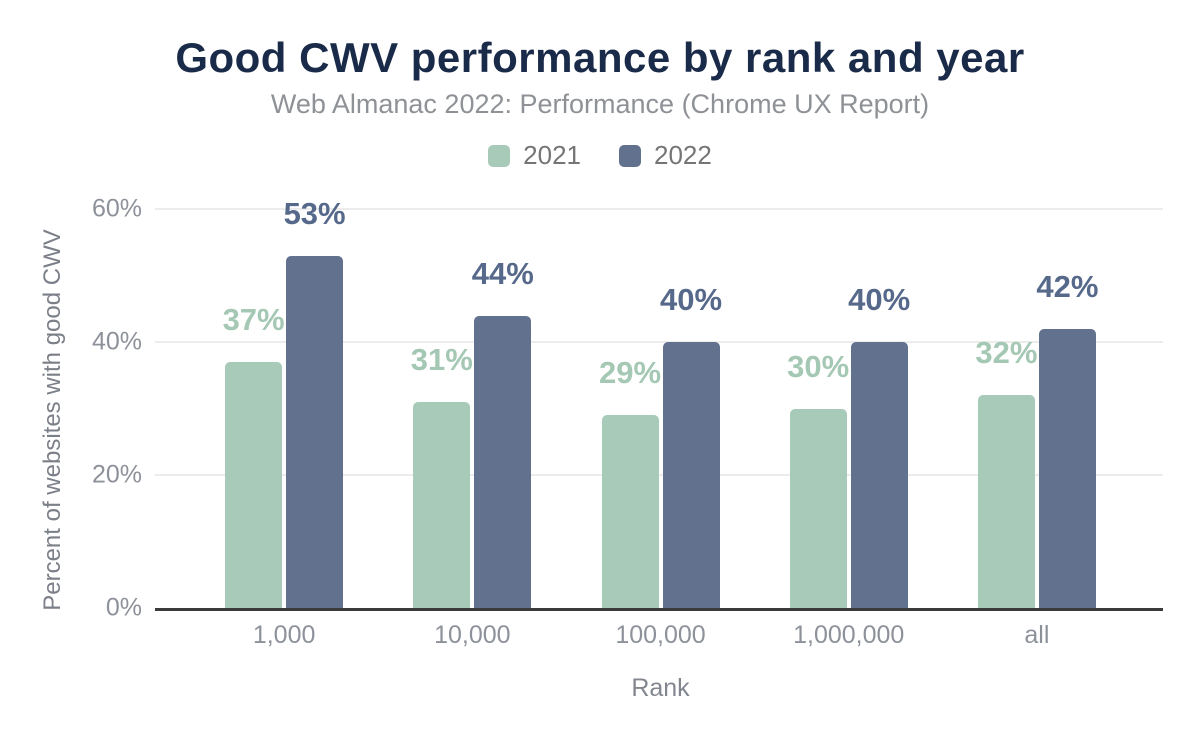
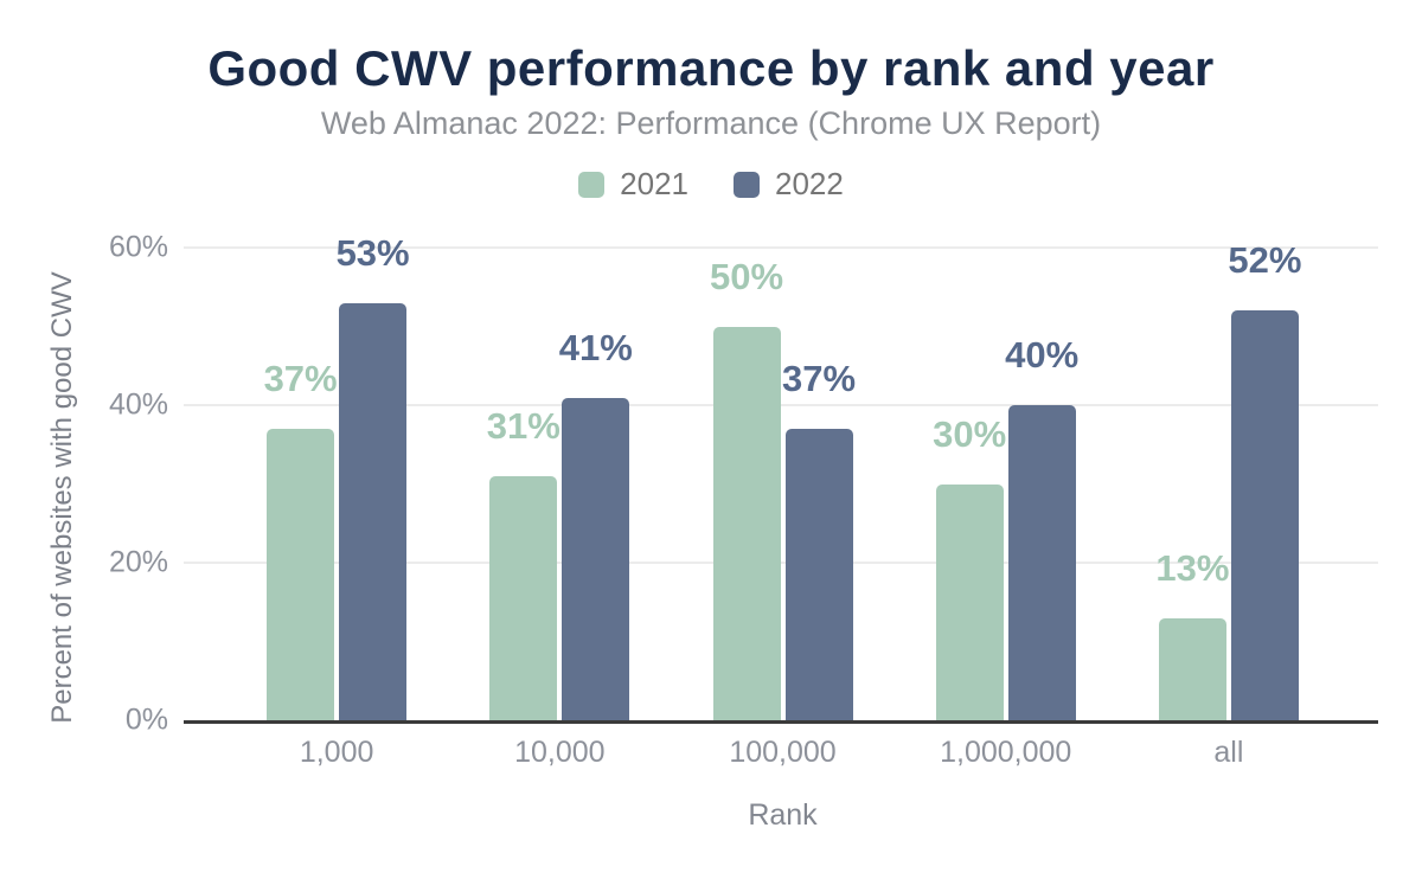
2022/10,000: 44% -> 41%
2021/100,000: 29% -> 50%
2022/100,000: 40% -> 37%
2021/all: 32% -> 13%
2022/all: 42% -> 52%
